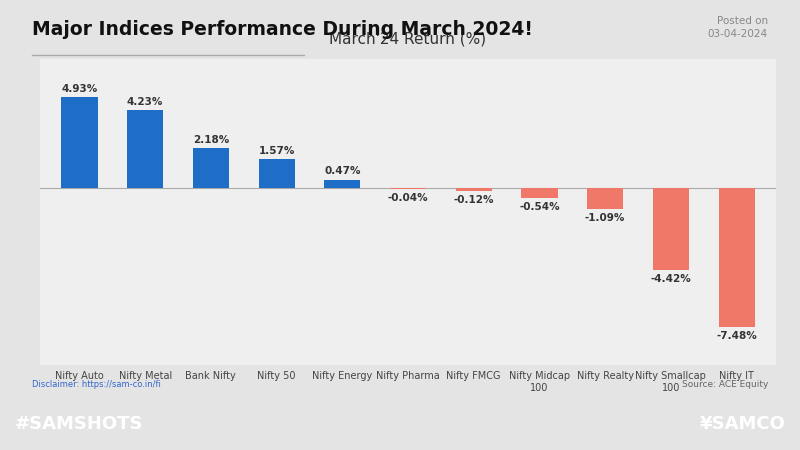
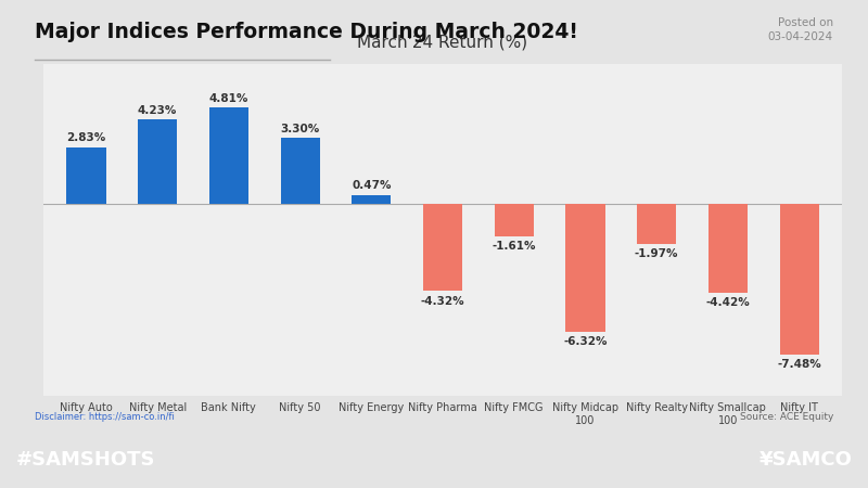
Nifty Auto: 4.93% -> 2.83%
Bank Nifty: 2.18% -> 4.81%
Nifty 50: 1.57% -> 3.30%
Nifty Pharma: -0.04% -> -4.32%
Nifty FMCG: -0.12% -> -1.61%
Nifty Midcap 100: -0.54% -> -6.32%
Nifty Realty: -1.09% -> -1.97%
